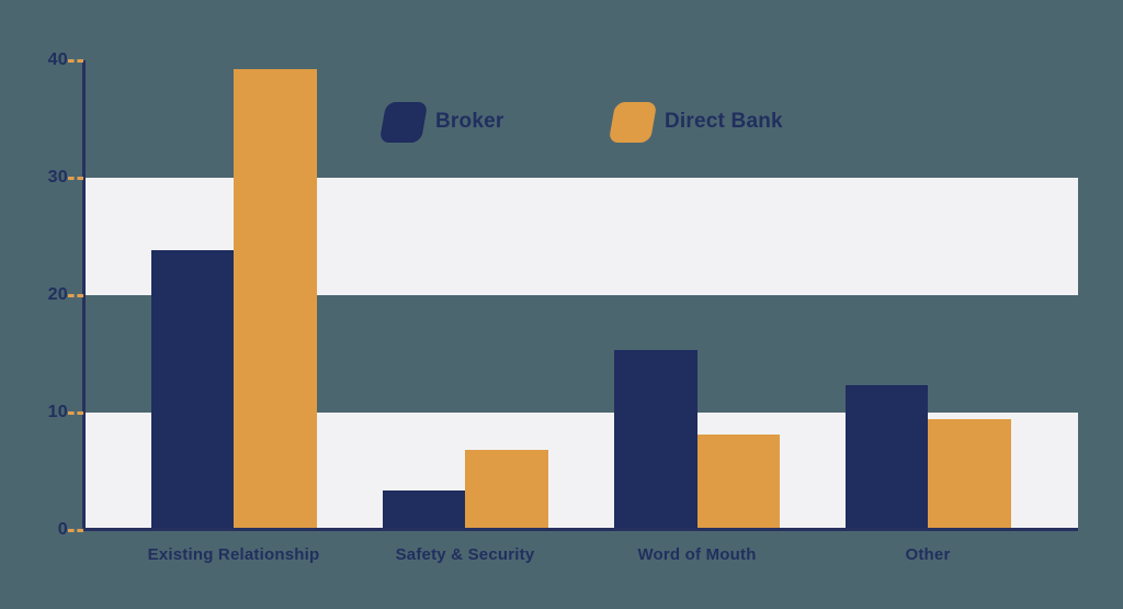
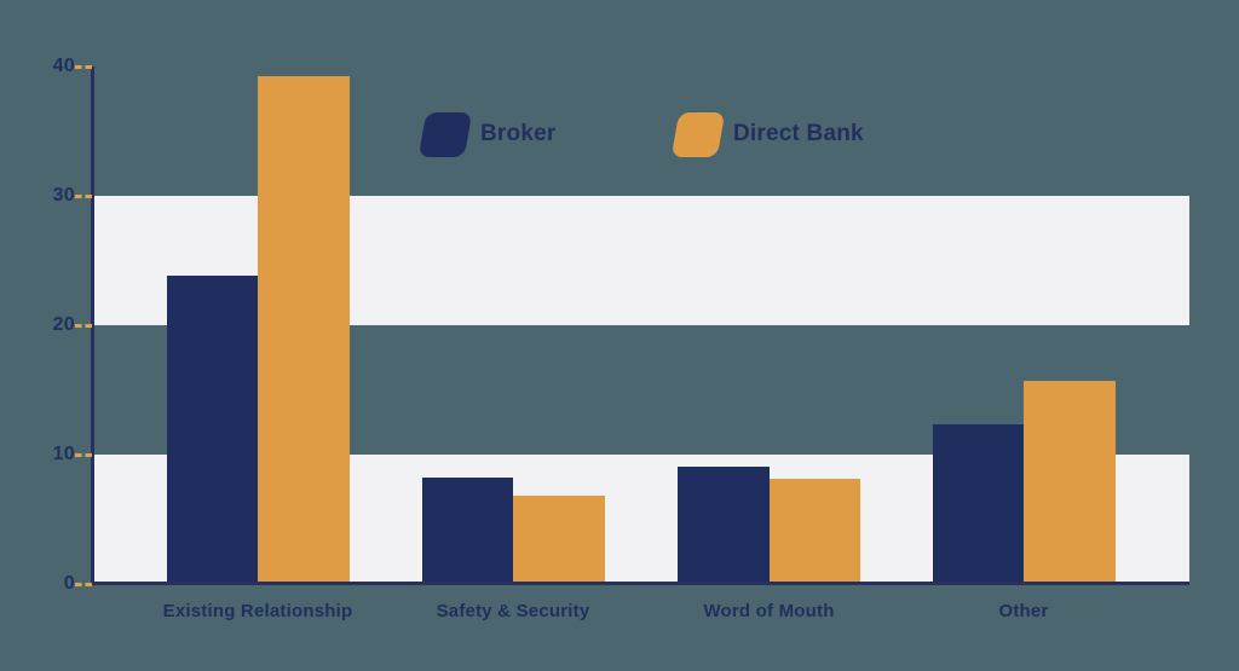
Broker/Safety & Security: 3.4 -> 8.2
Broker/Word of Mouth: 15.3 -> 9.1
Direct Bank/Other: 9.4 -> 15.7
